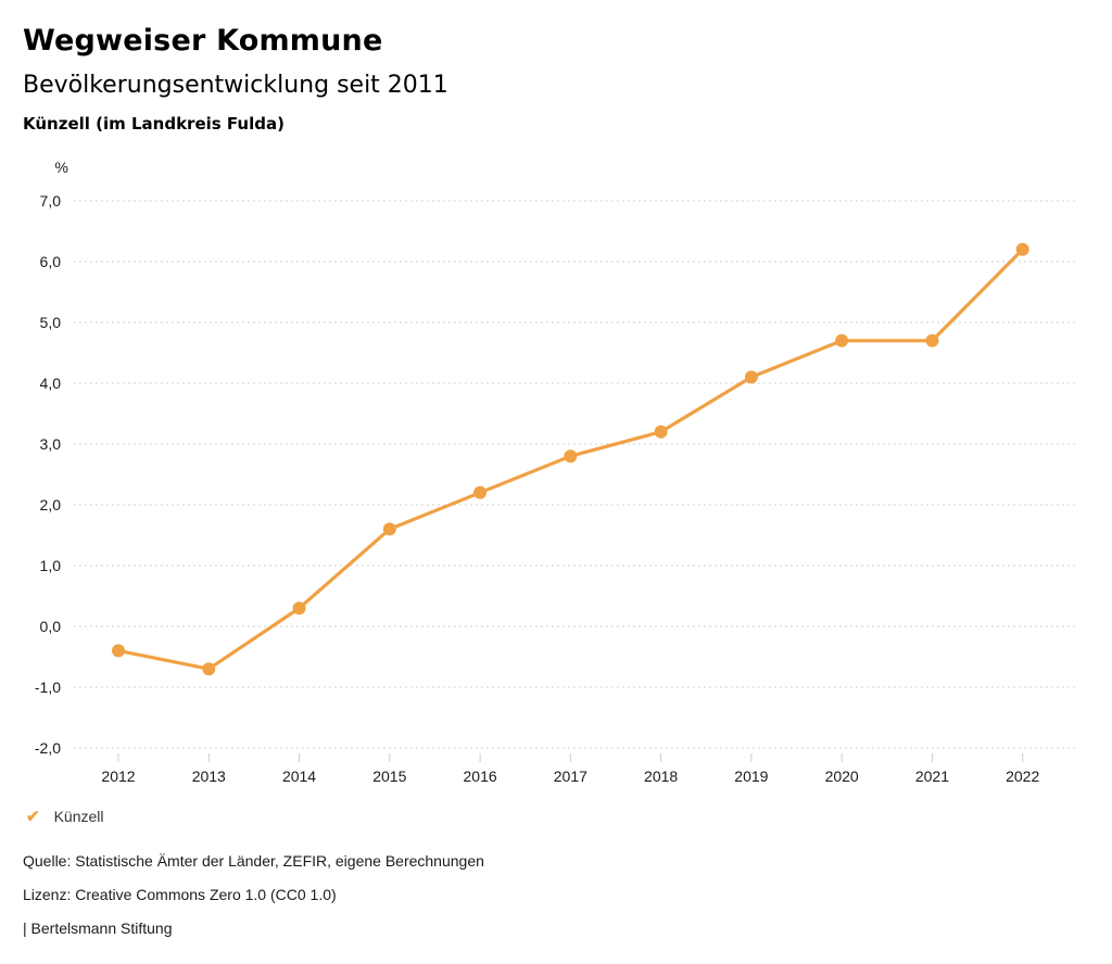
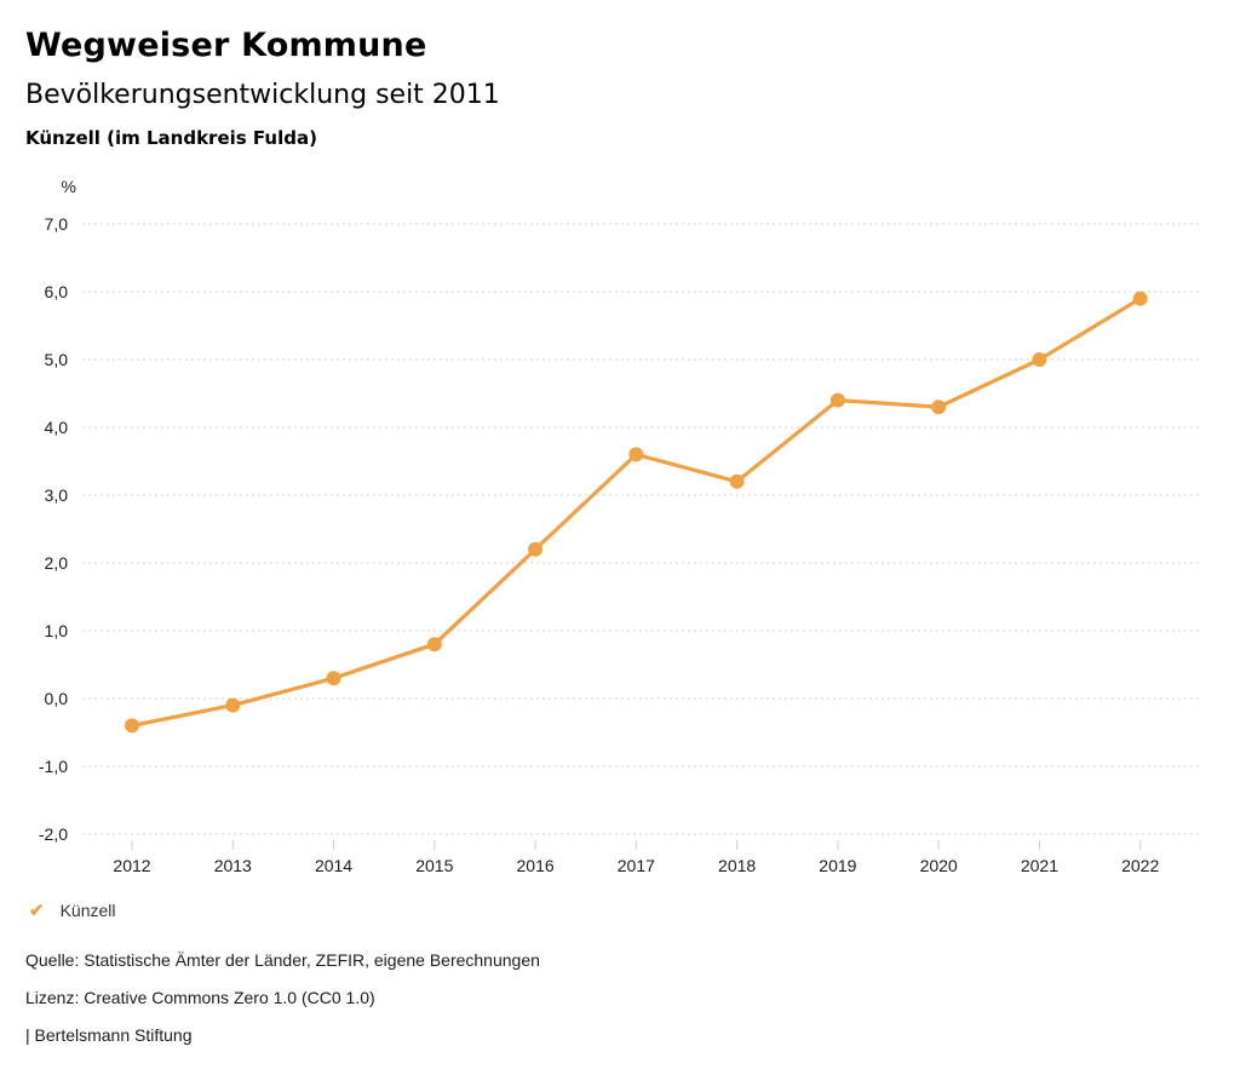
2013: -0,7 -> -0,1
2015: 1,6 -> 0,8
2017: 2,8 -> 3,6
2019: 4,1 -> 4,4
2020: 4,7 -> 4,3
2021: 4,7 -> 5,0
2022: 6,2 -> 5,9
